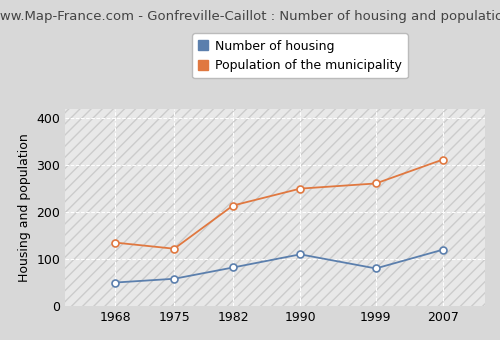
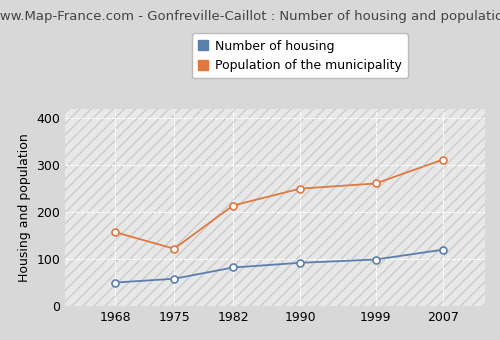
Population of the municipality/1968: 135 -> 157
Number of housing/1990: 110 -> 92
Number of housing/1999: 80 -> 99
